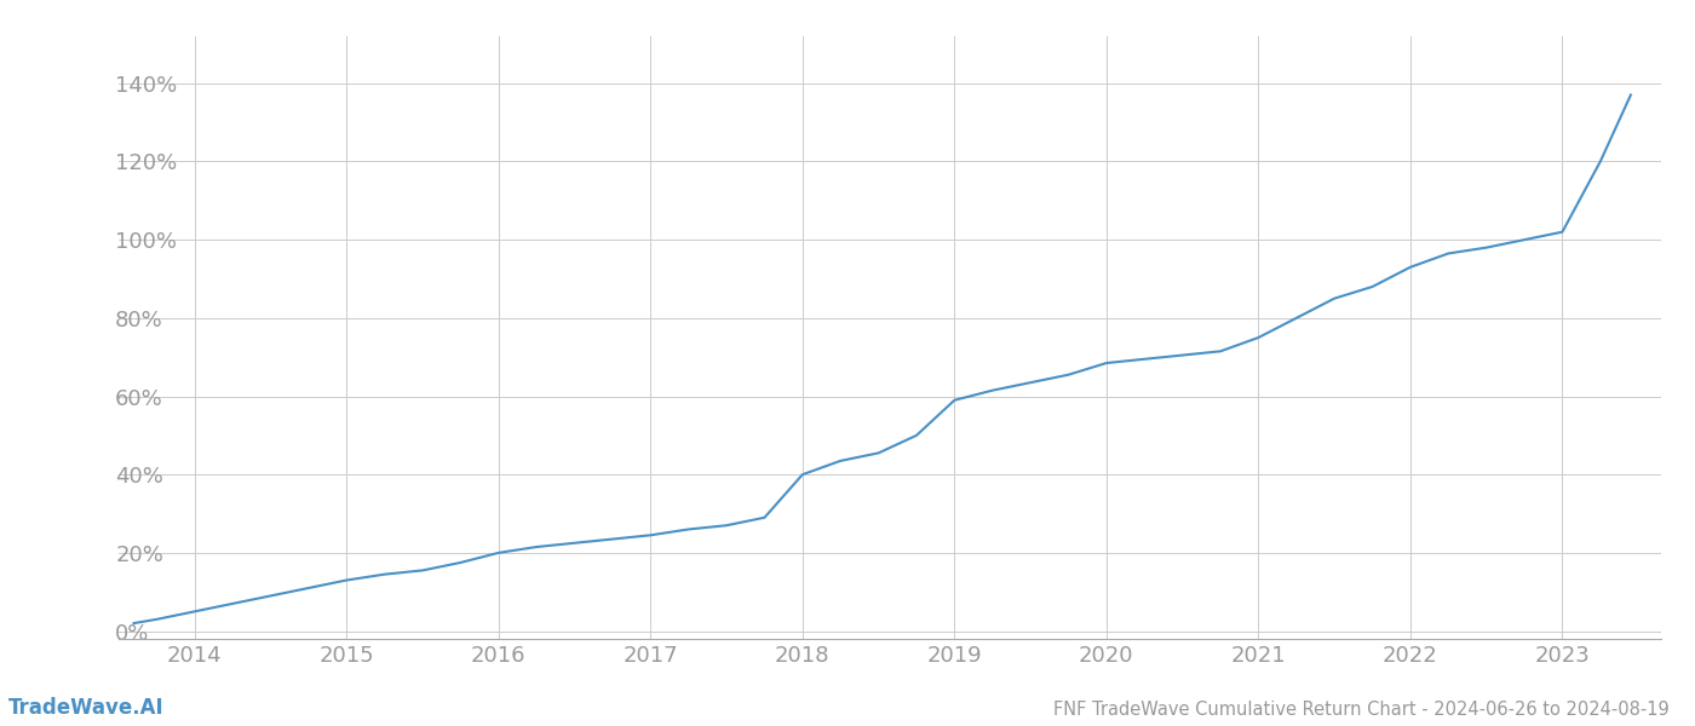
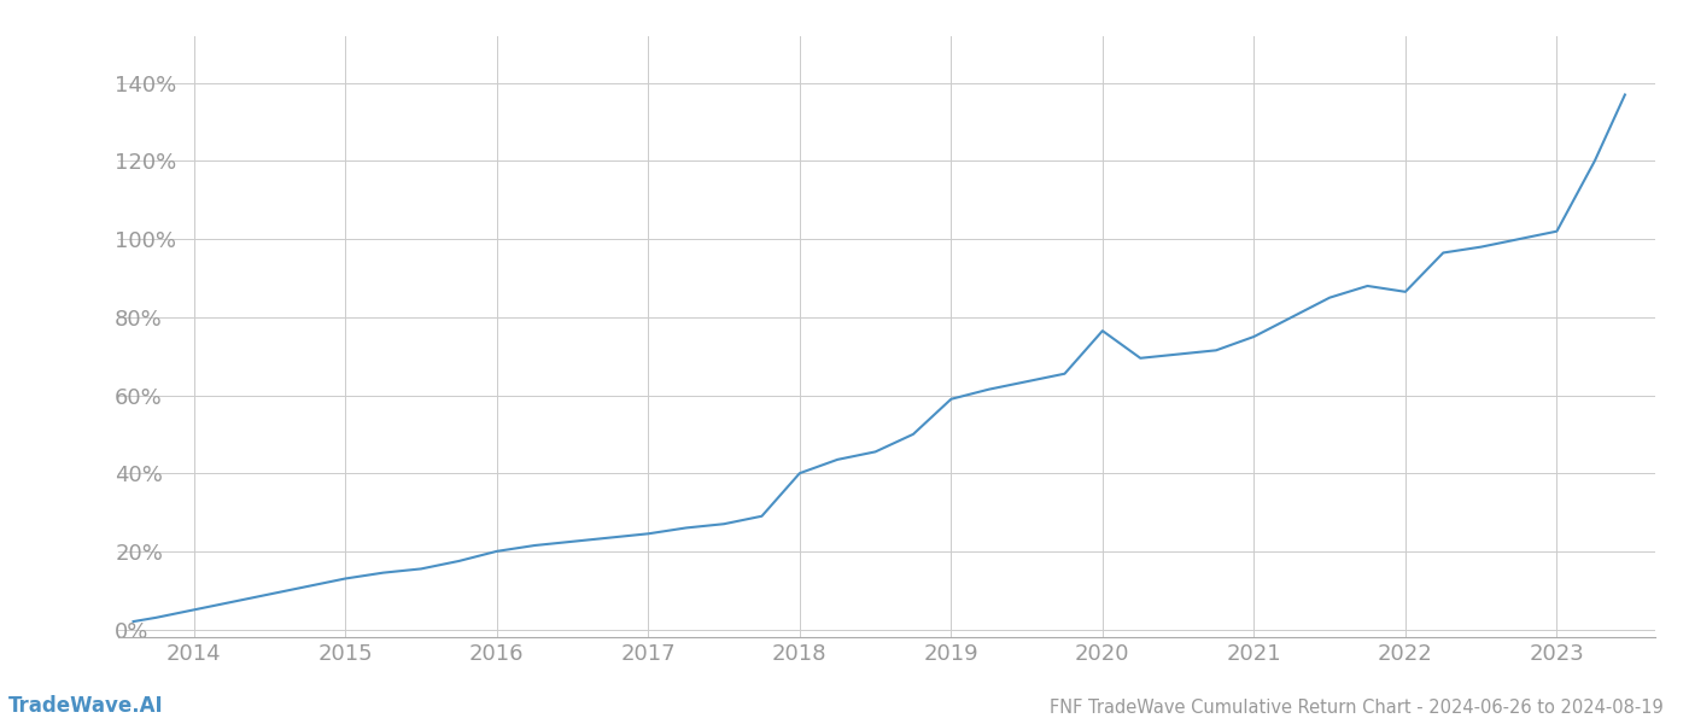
2020: 68.5% -> 76.5%
2022: 93.0% -> 86.5%
